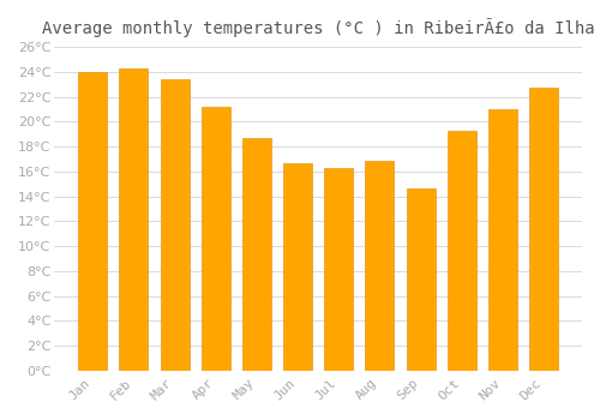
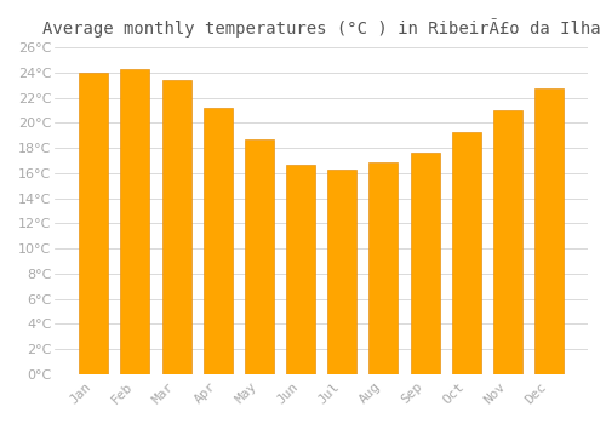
Sep: 14.6°C -> 17.6°C
